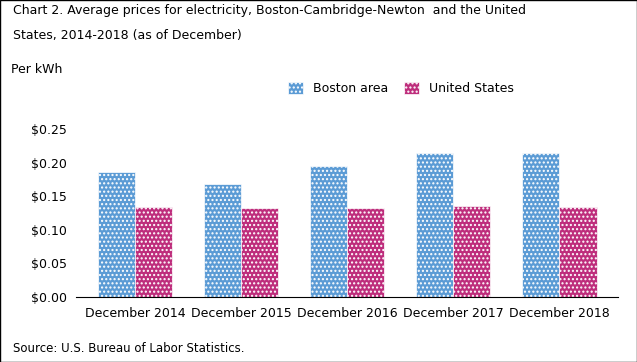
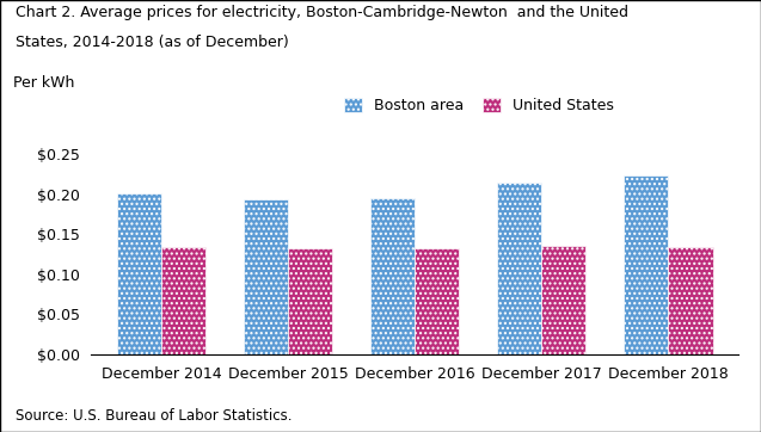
Boston area/December 2014: $0.186 -> $0.201
Boston area/December 2015: $0.168 -> $0.194
Boston area/December 2018: $0.214 -> $0.224
